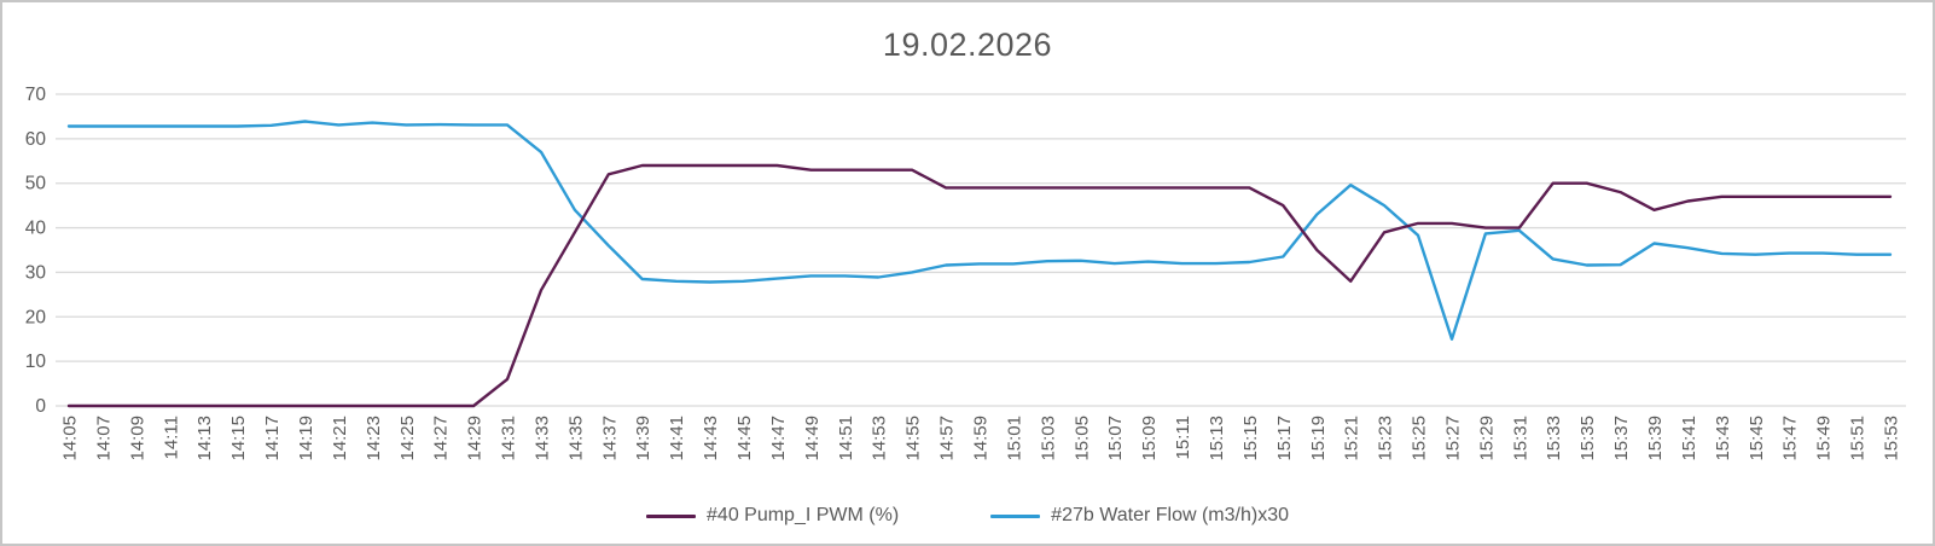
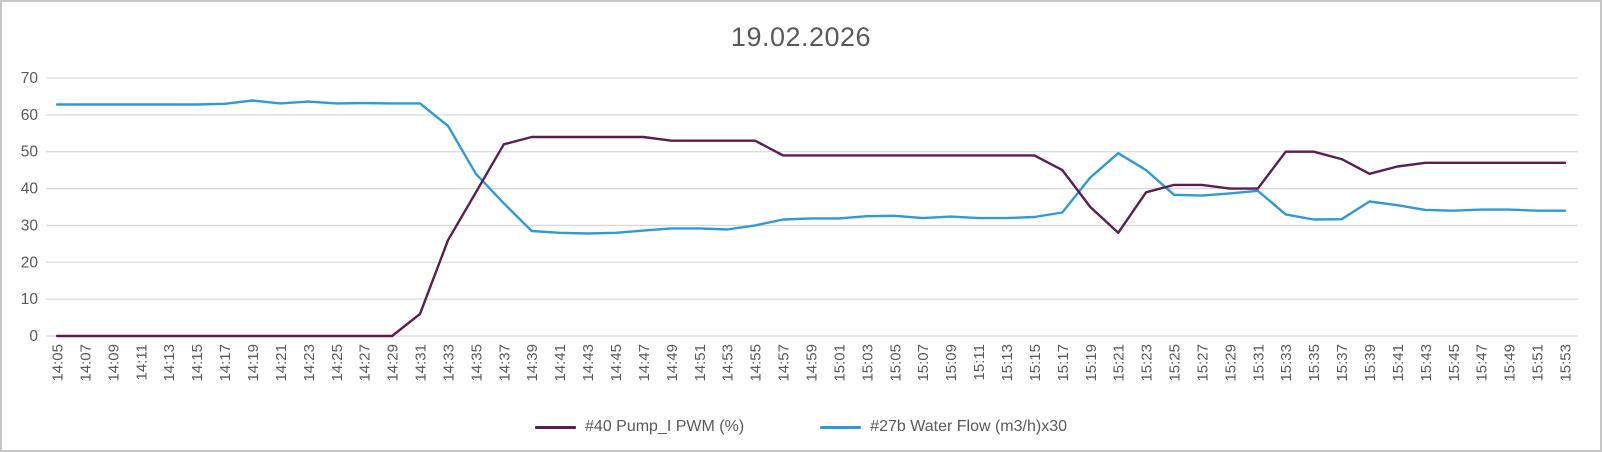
#27b Water Flow (m3/h)x30/15:27: 15 -> 38
